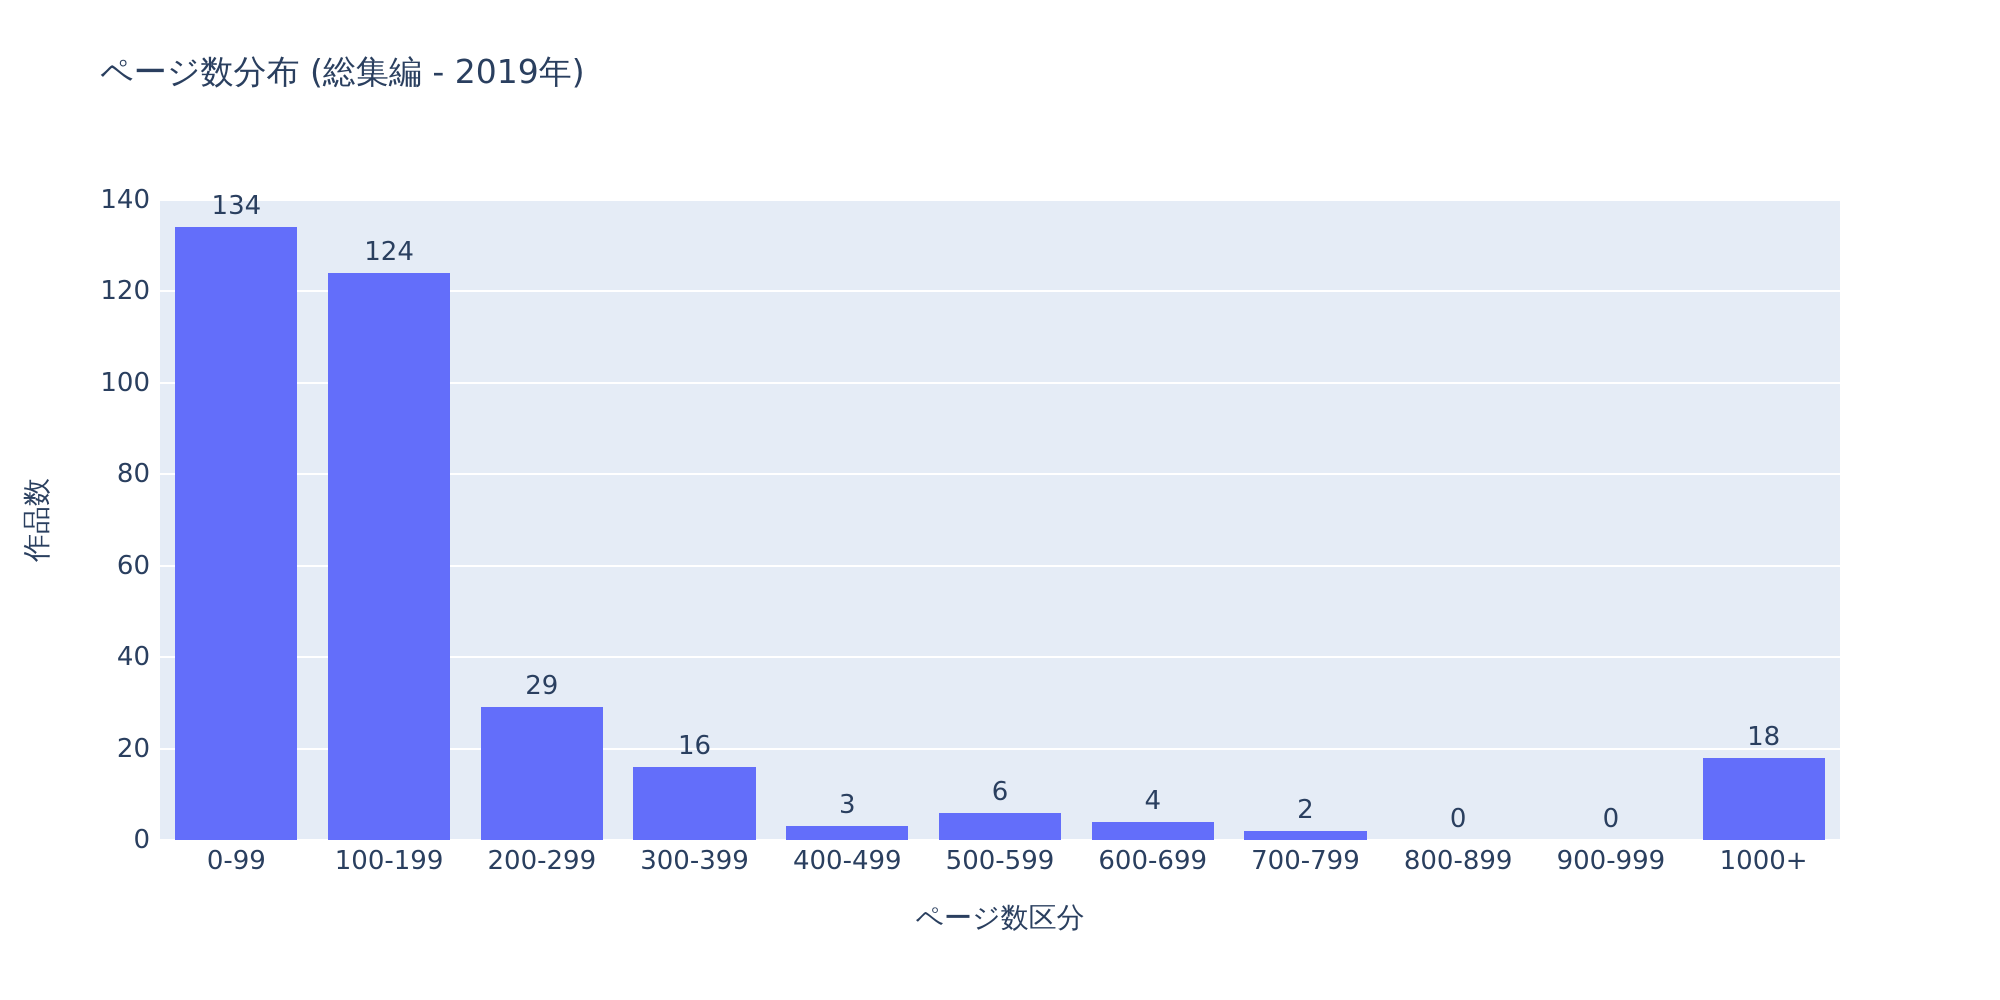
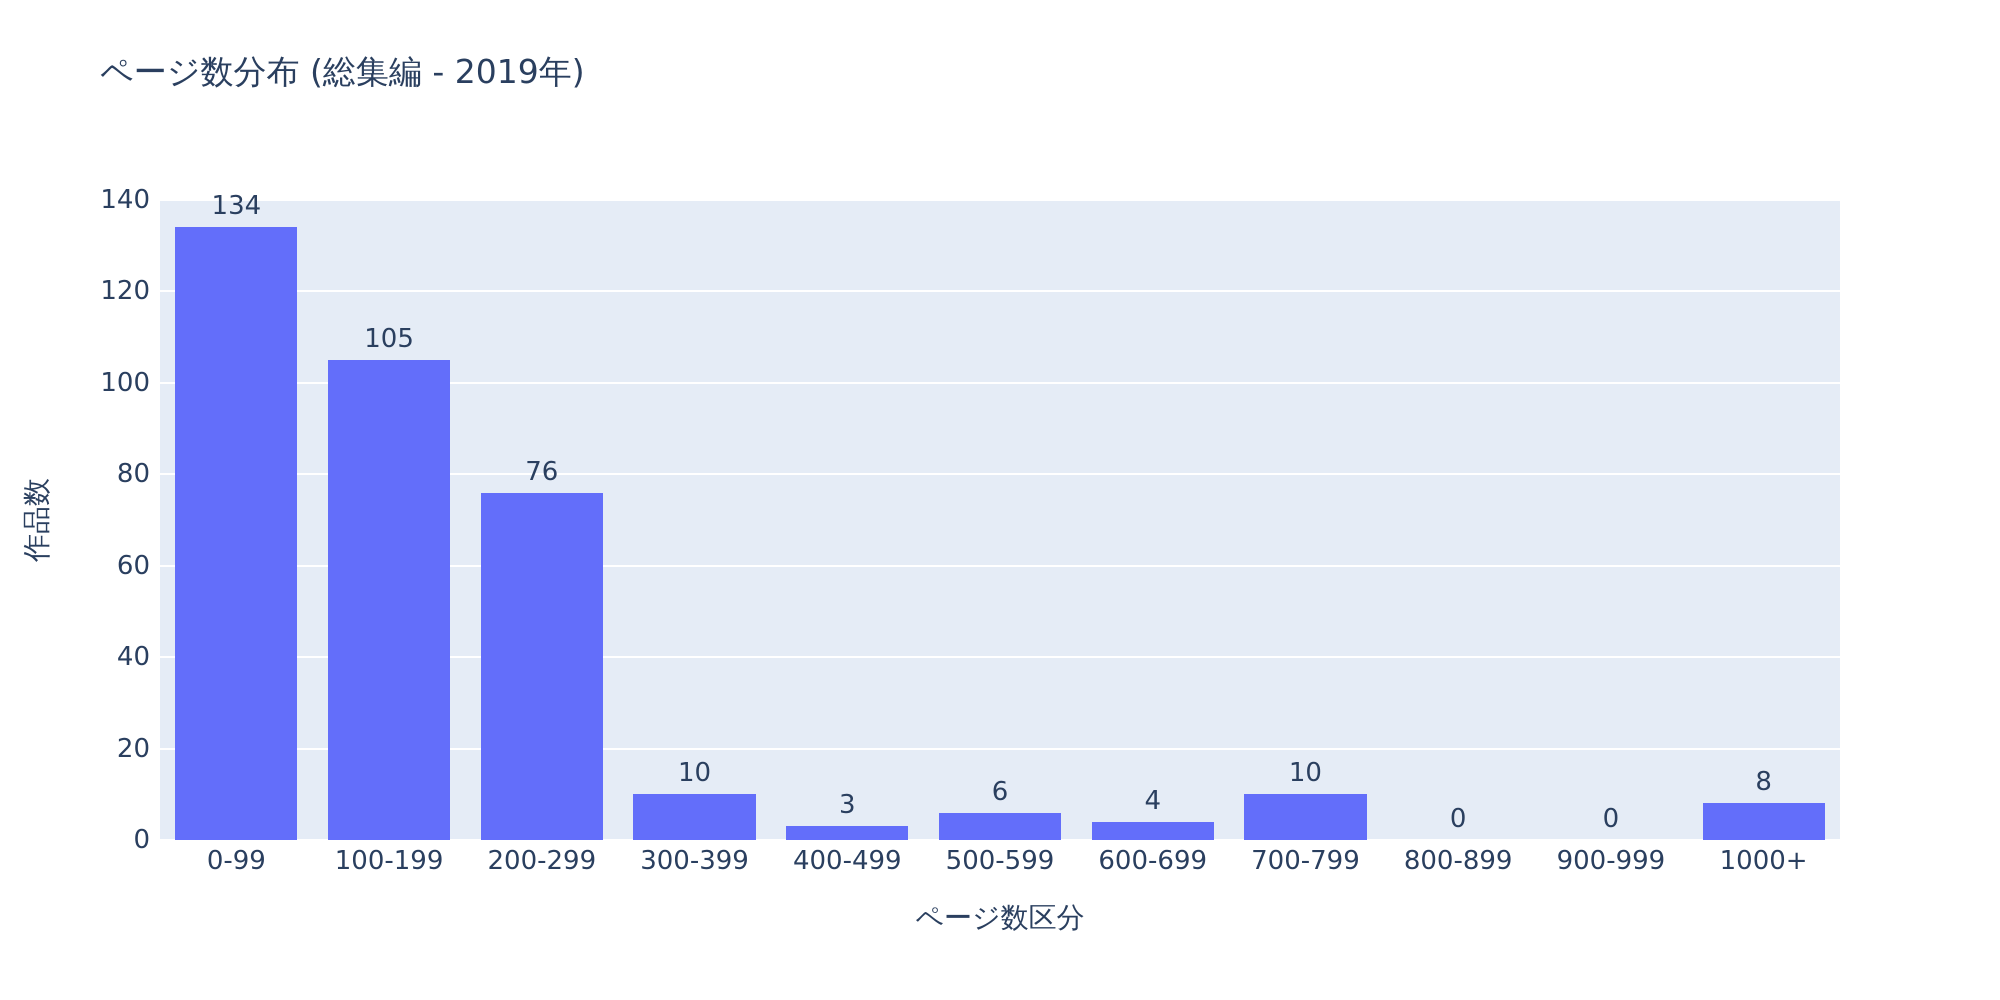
100-199: 124 -> 105
200-299: 29 -> 76
300-399: 16 -> 10
700-799: 2 -> 10
1000+: 18 -> 8
